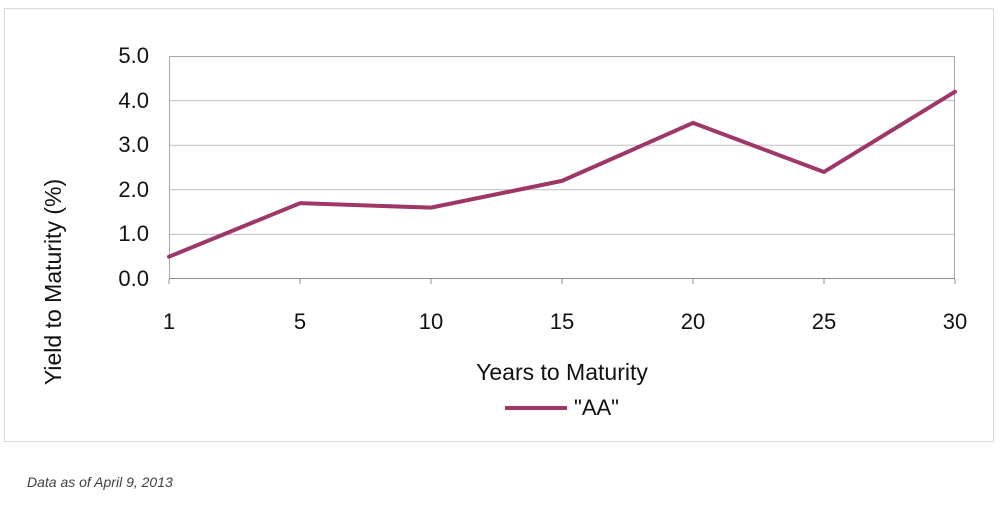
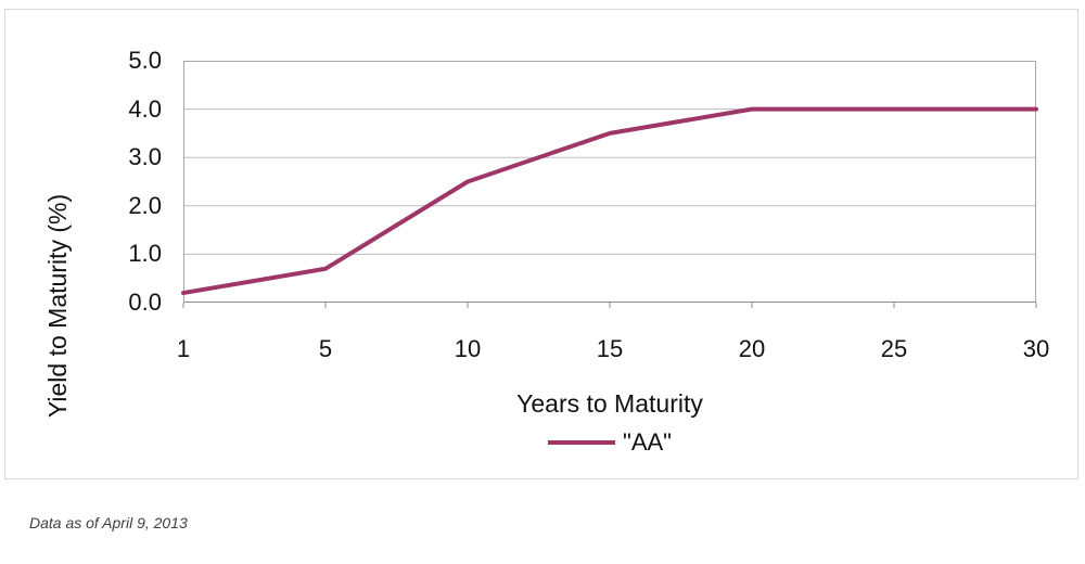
1: 0.5 -> 0.2
5: 1.7 -> 0.7
10: 1.6 -> 2.5
15: 2.2 -> 3.5
20: 3.5 -> 4.0
25: 2.4 -> 4.0
30: 4.2 -> 4.0
